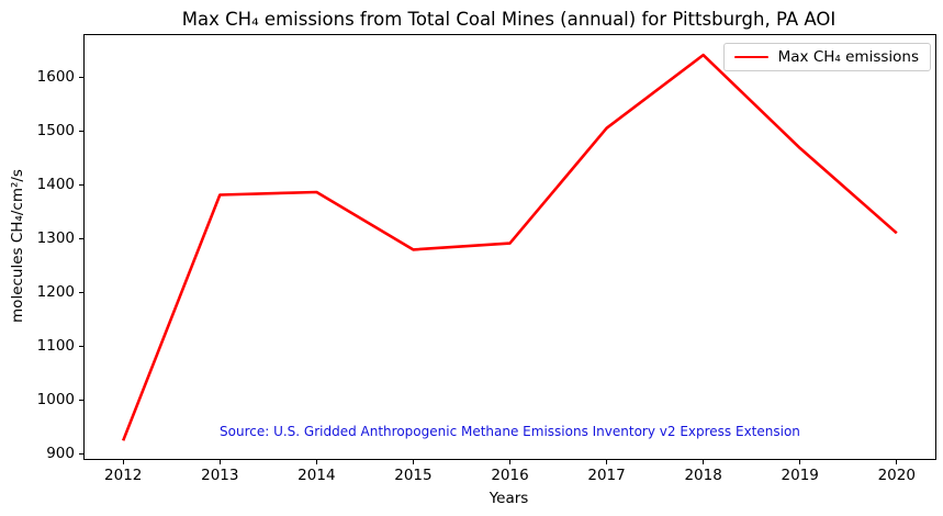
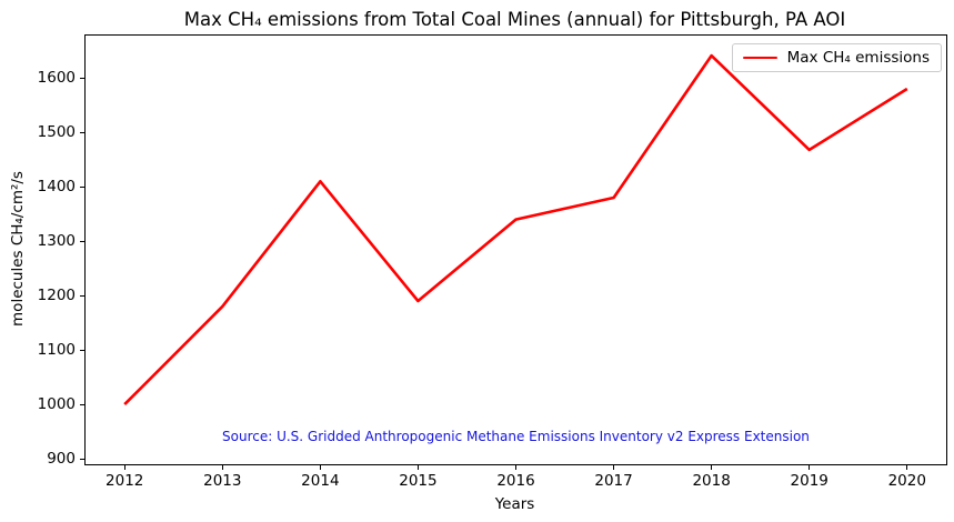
2012: 920 -> 1000
2013: 1380 -> 1180
2014: 1390 -> 1410
2015: 1280 -> 1190
2016: 1290 -> 1340
2017: 1500 -> 1380
2020: 1310 -> 1580
